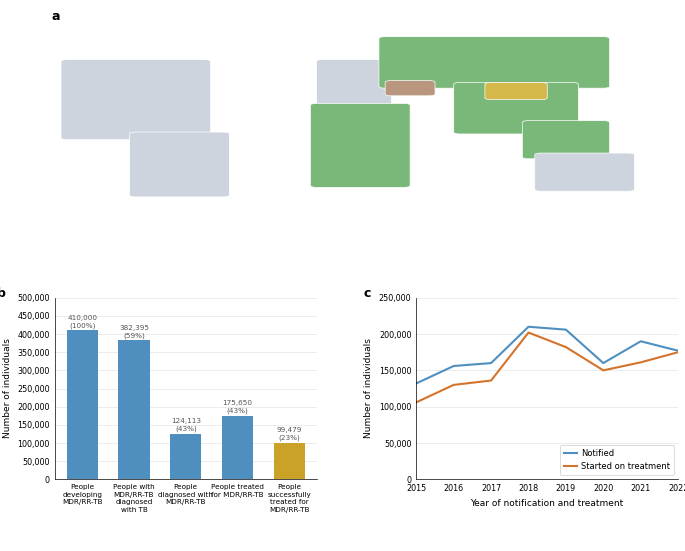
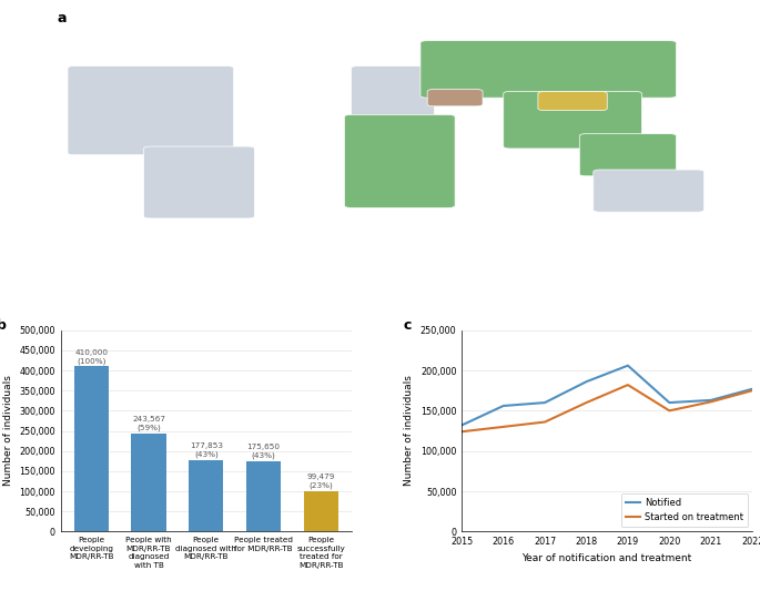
People with MDR/RR-TB diagnosed with TB: 382,395 -> 243,567
People diagnosed with MDR/RR-TB: 124,113 -> 177,853
Started on treatment/2015: 106,000 -> 124,000
Notified/2018: 210,000 -> 186,000
Started on treatment/2018: 202,000 -> 160,000
Notified/2021: 190,000 -> 163,000
